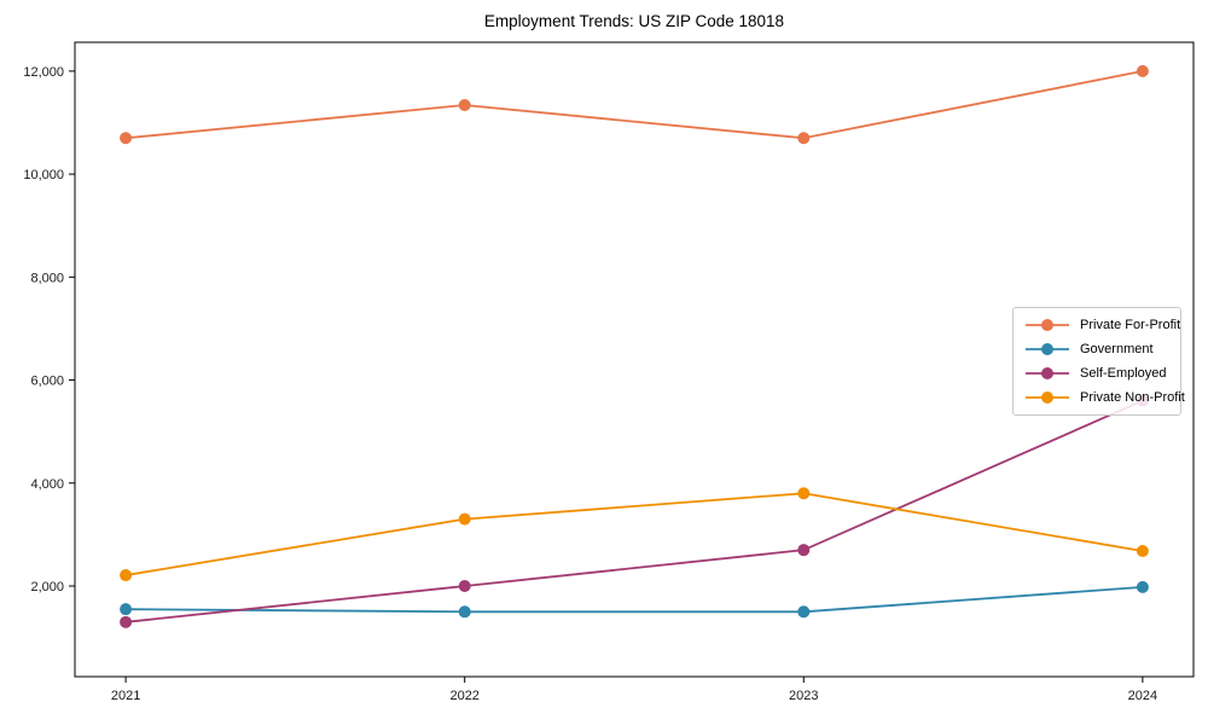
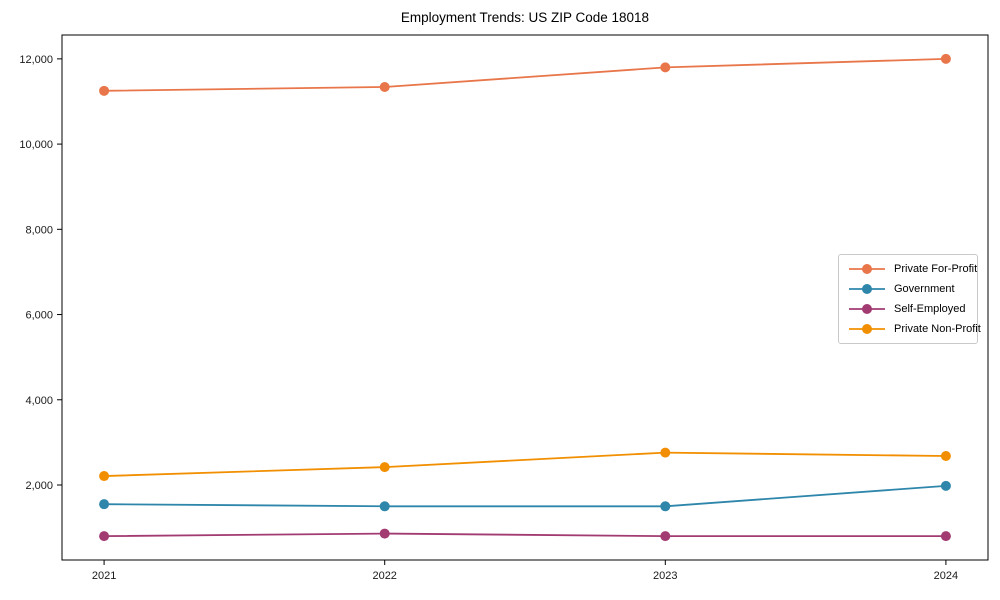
Private For-Profit/2021: 10700 -> 11200
Self-Employed/2021: 1300 -> 800
Self-Employed/2022: 2000 -> 900
Private Non-Profit/2022: 3300 -> 2400
Private For-Profit/2023: 10700 -> 11800
Self-Employed/2023: 2700 -> 800
Private Non-Profit/2023: 3800 -> 2800
Self-Employed/2024: 5600 -> 800
